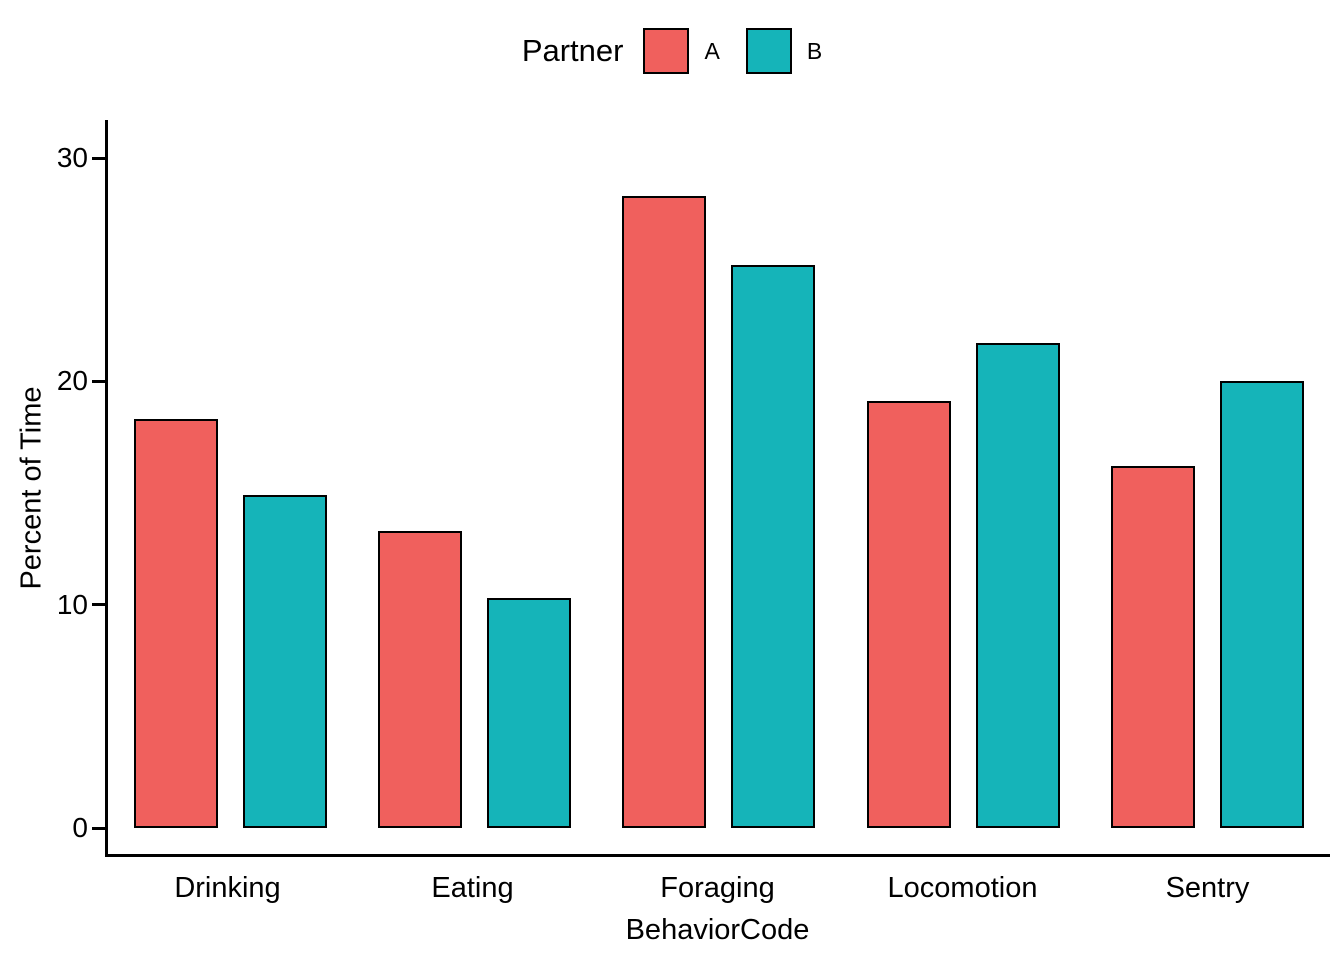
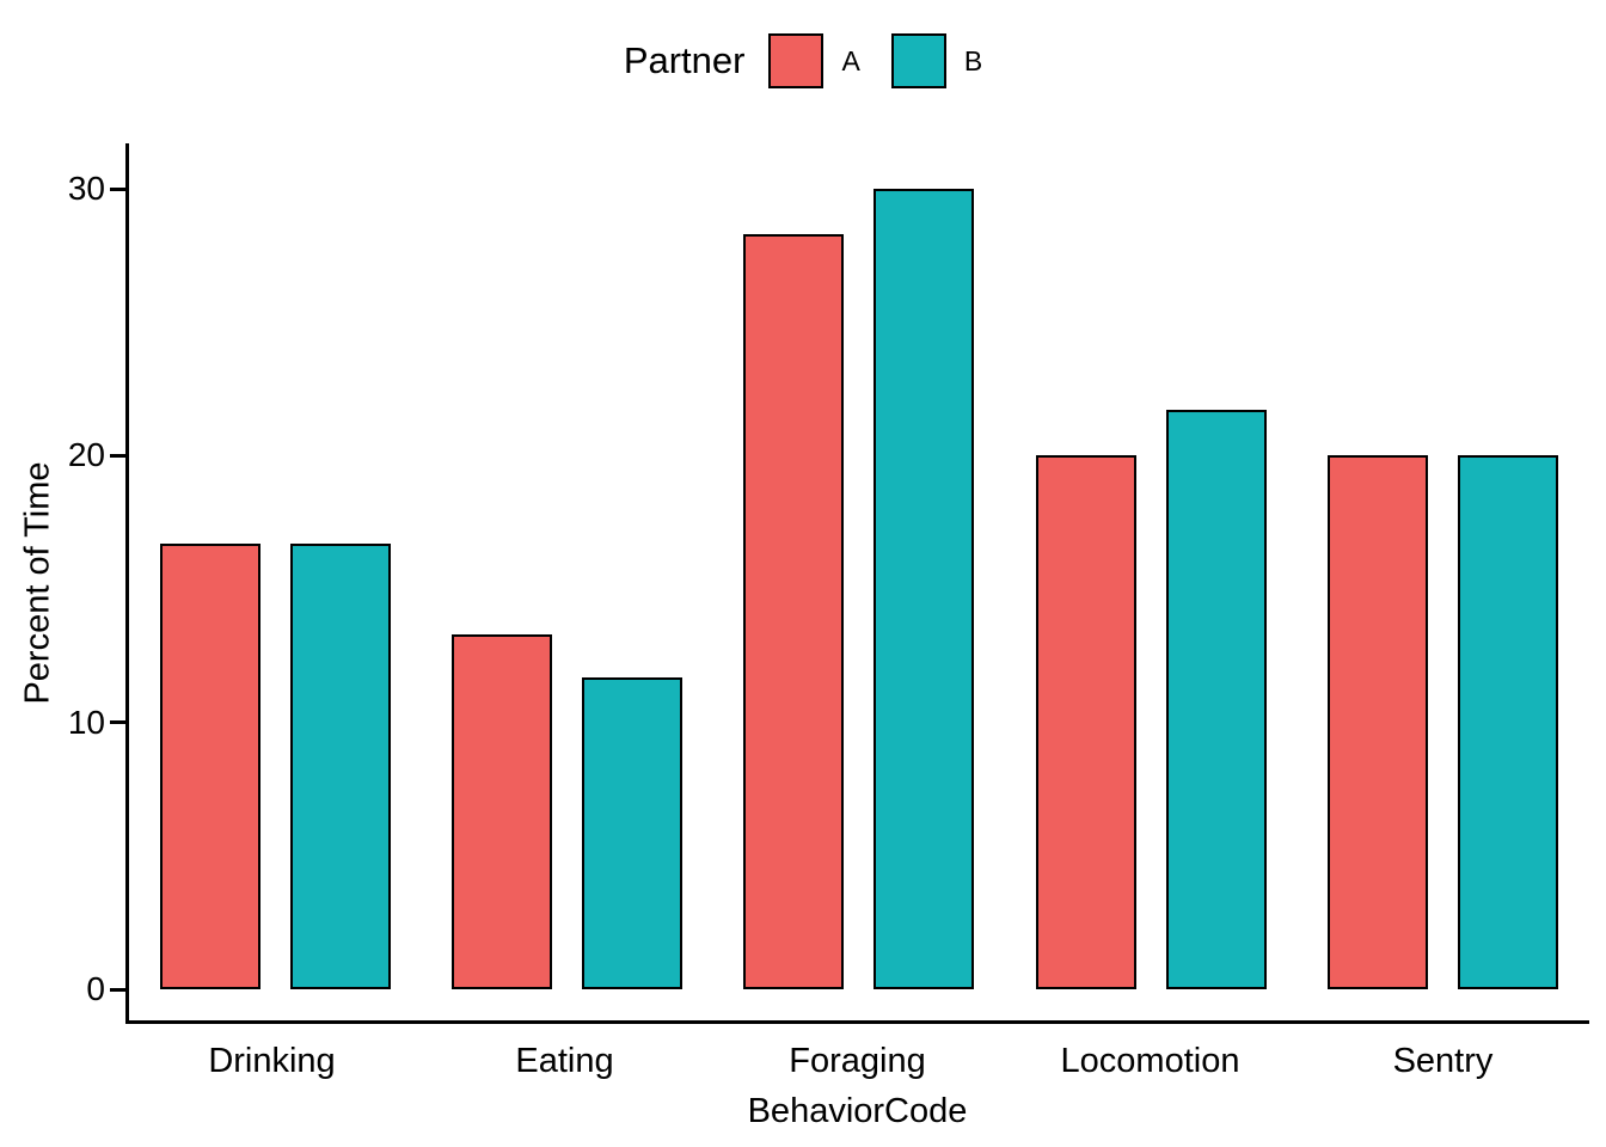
A/Drinking: 18.3 -> 16.7
B/Drinking: 14.9 -> 16.7
B/Eating: 10.3 -> 11.7
B/Foraging: 25.2 -> 30.0
A/Locomotion: 19.1 -> 20.0
A/Sentry: 16.2 -> 20.0
